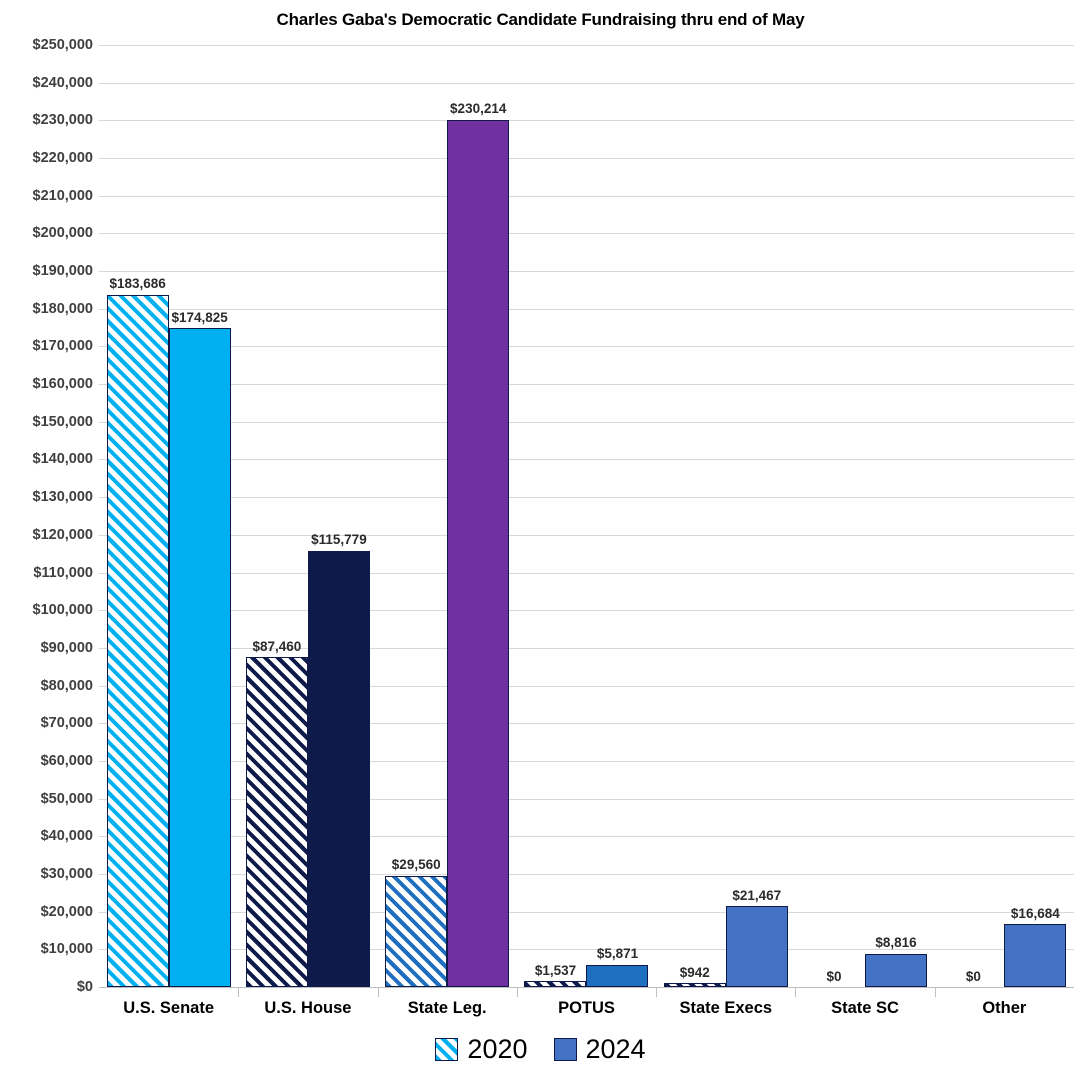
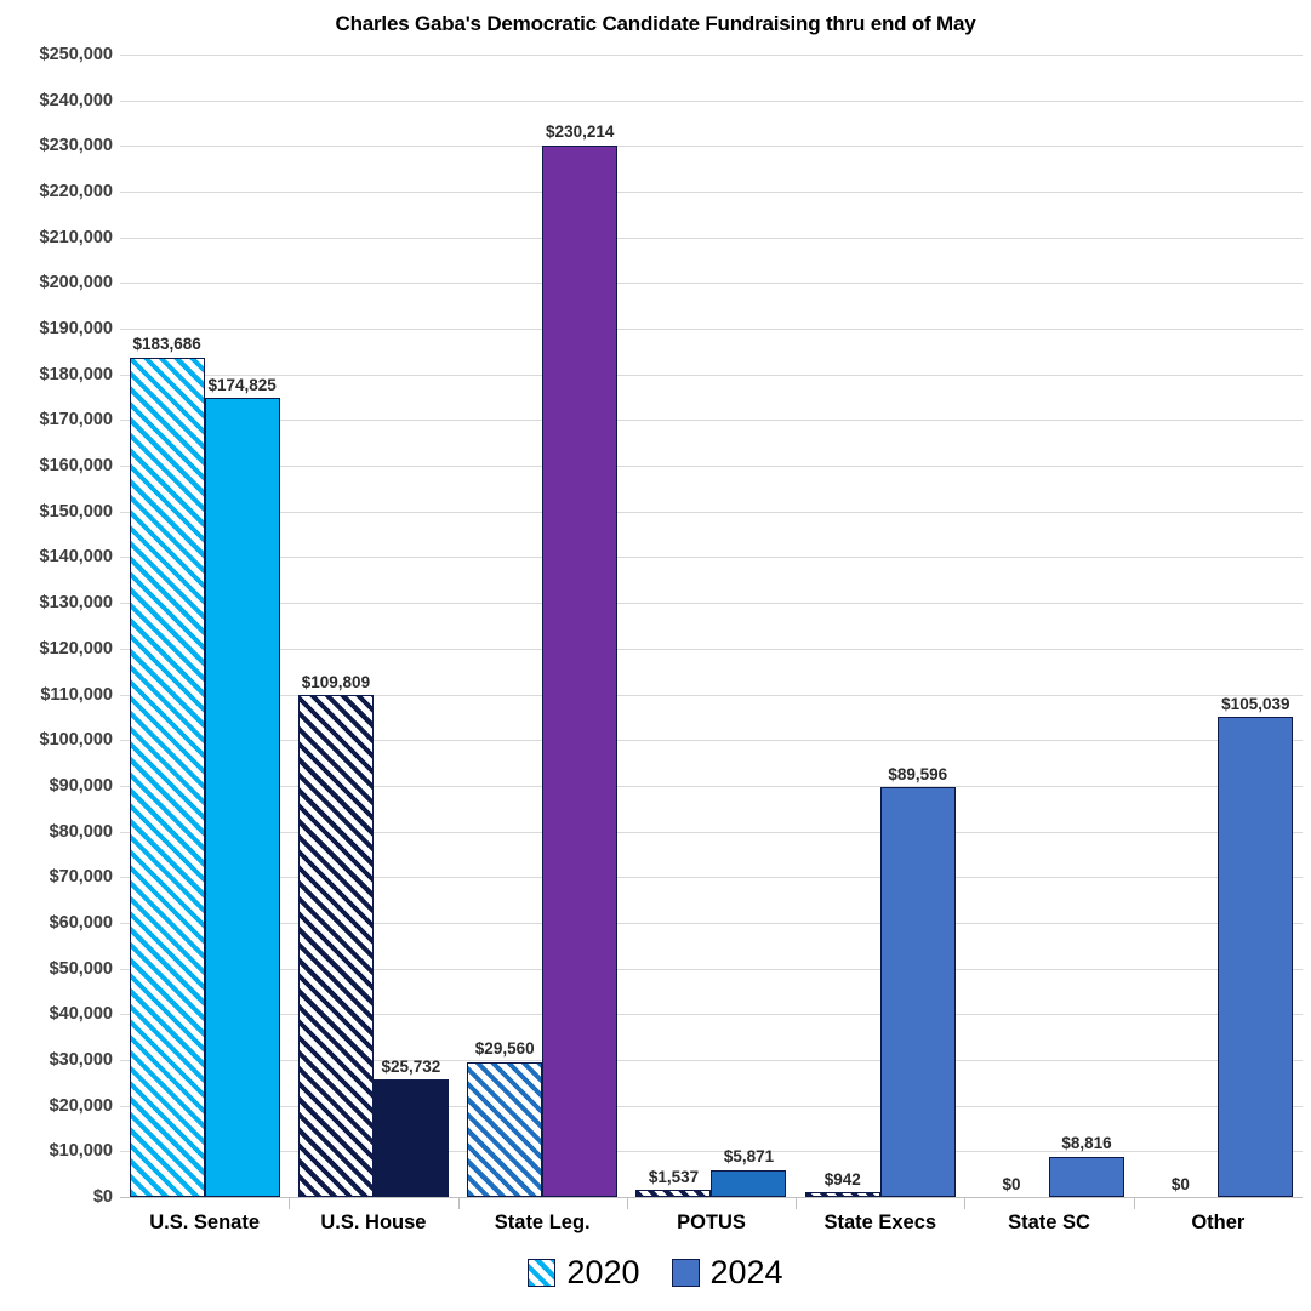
2020/U.S. House: $87,460 -> $109,809
2024/U.S. House: $115,779 -> $25,732
2024/State Execs: $21,467 -> $89,596
2024/Other: $16,684 -> $105,039
